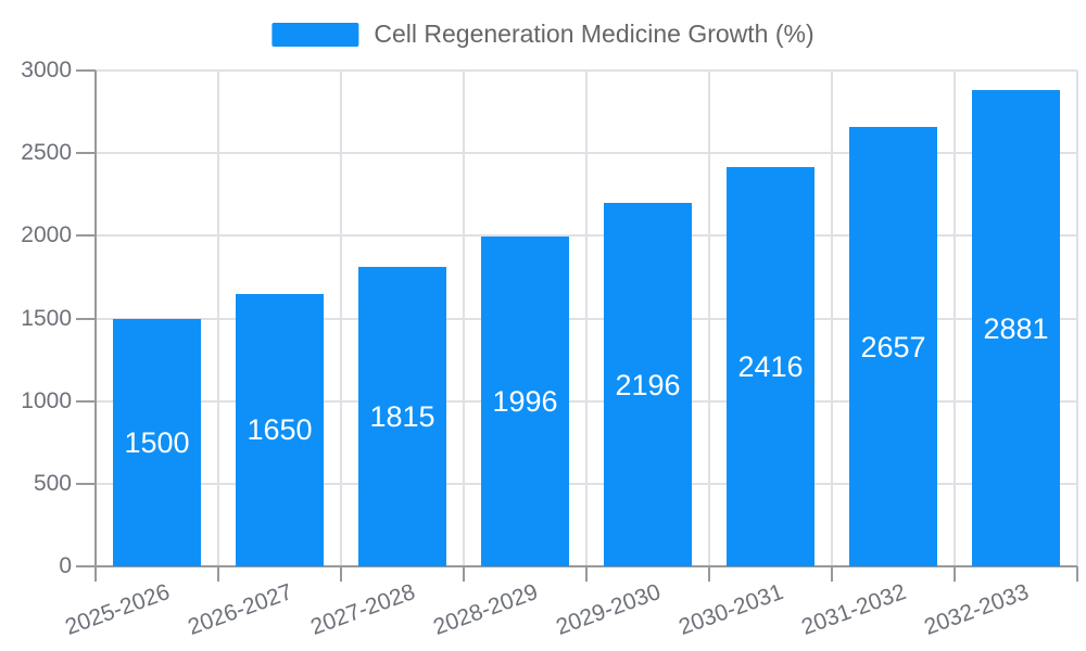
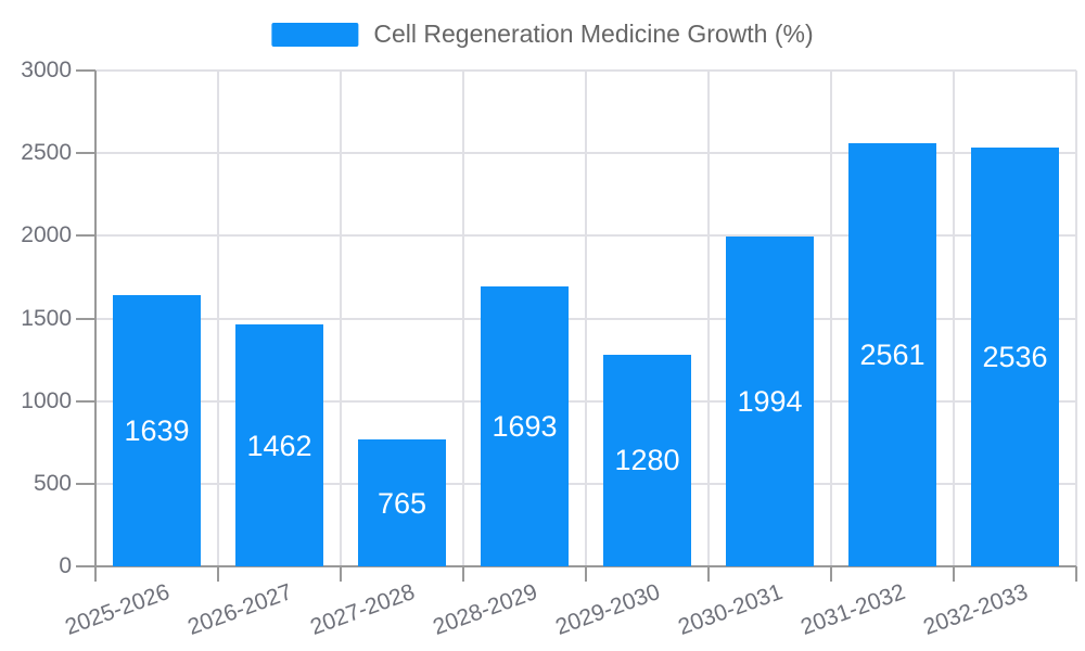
2025-2026: 1500 -> 1639
2026-2027: 1650 -> 1462
2027-2028: 1815 -> 765
2028-2029: 1996 -> 1693
2029-2030: 2196 -> 1280
2030-2031: 2416 -> 1994
2031-2032: 2657 -> 2561
2032-2033: 2881 -> 2536
